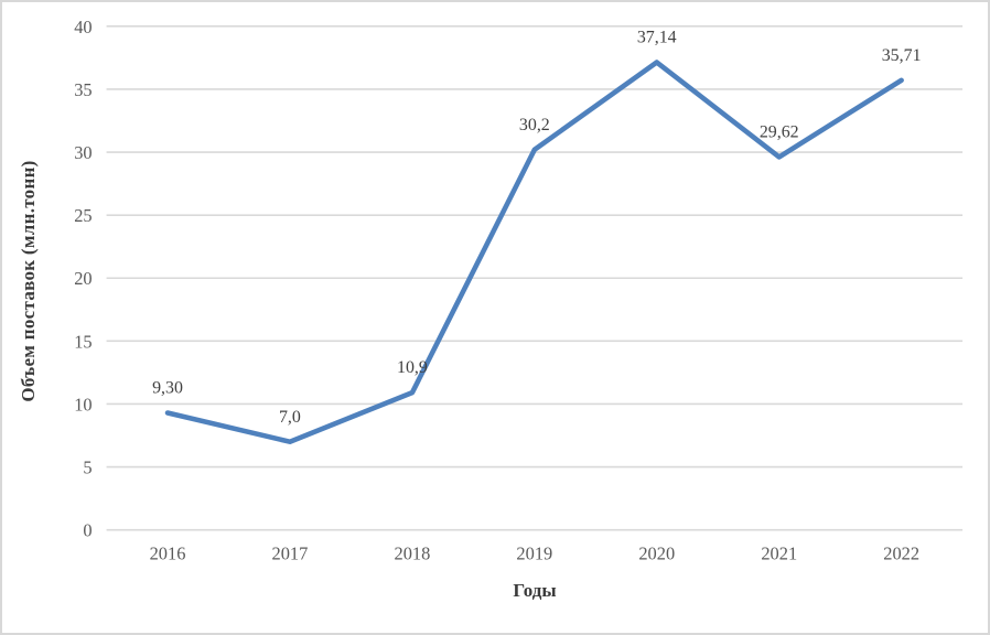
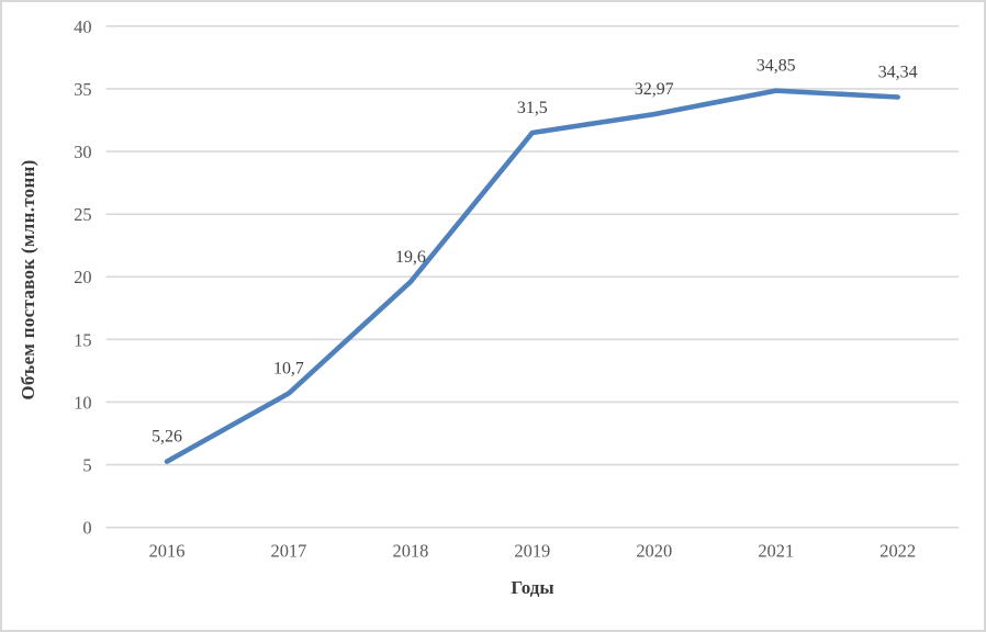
2016: 9,30 -> 5,26
2017: 7,0 -> 10,7
2018: 10,9 -> 19,6
2019: 30,2 -> 31,5
2020: 37,14 -> 32,97
2021: 29,62 -> 34,85
2022: 35,71 -> 34,34
